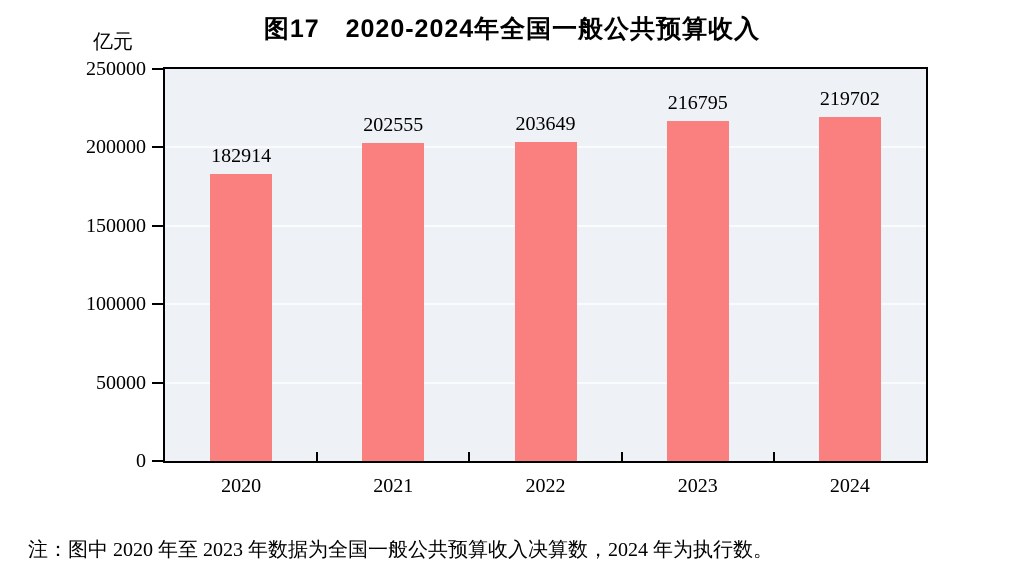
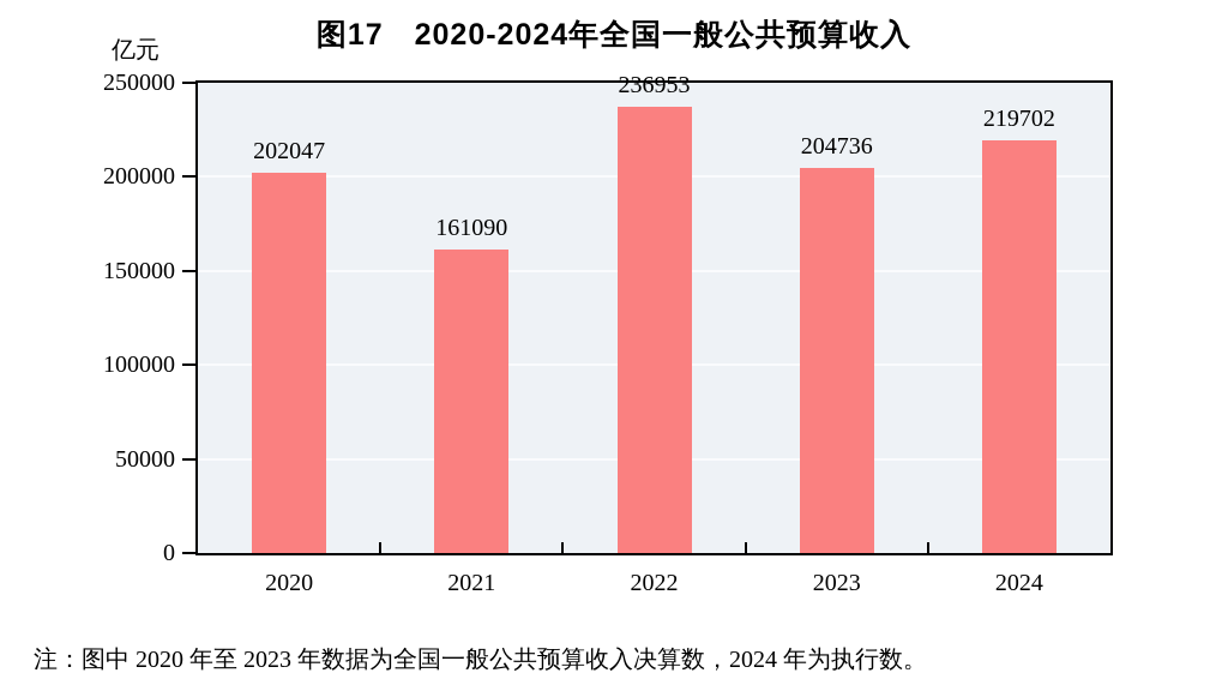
2020: 182914 -> 202047
2021: 202555 -> 161090
2022: 203649 -> 236953
2023: 216795 -> 204736
